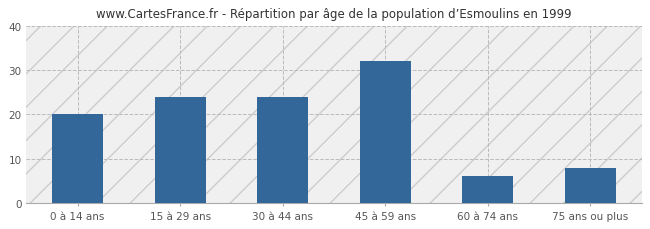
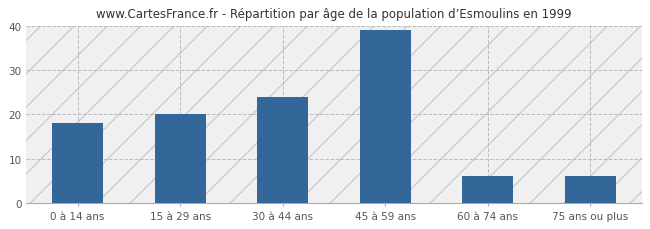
0 à 14 ans: 20 -> 18
15 à 29 ans: 24 -> 20
45 à 59 ans: 32 -> 39
75 ans ou plus: 8 -> 6
